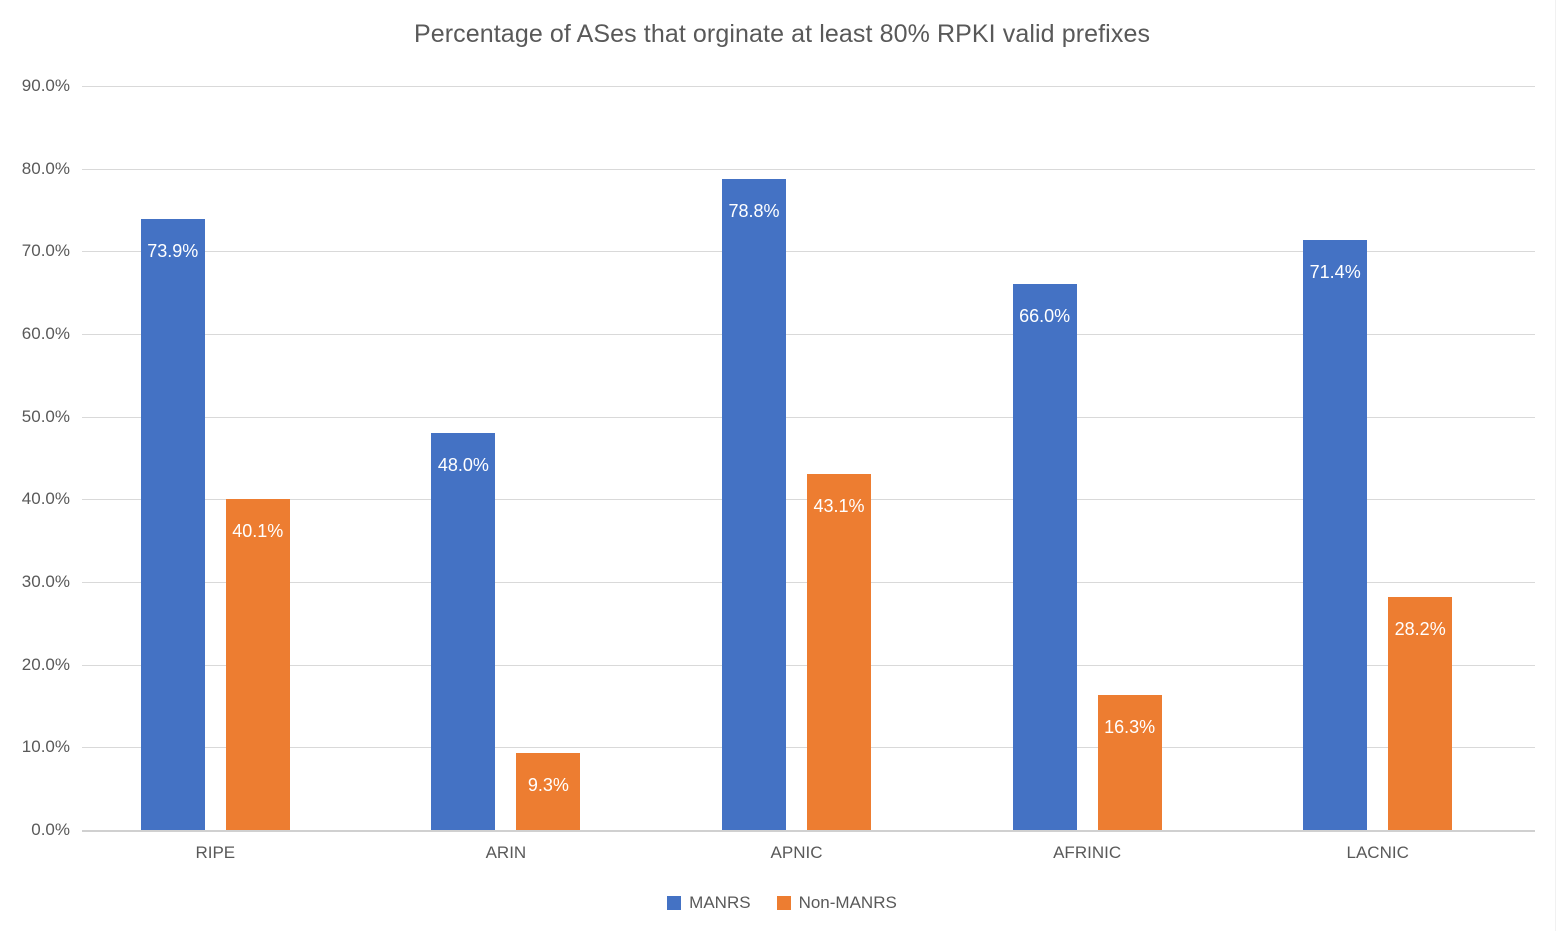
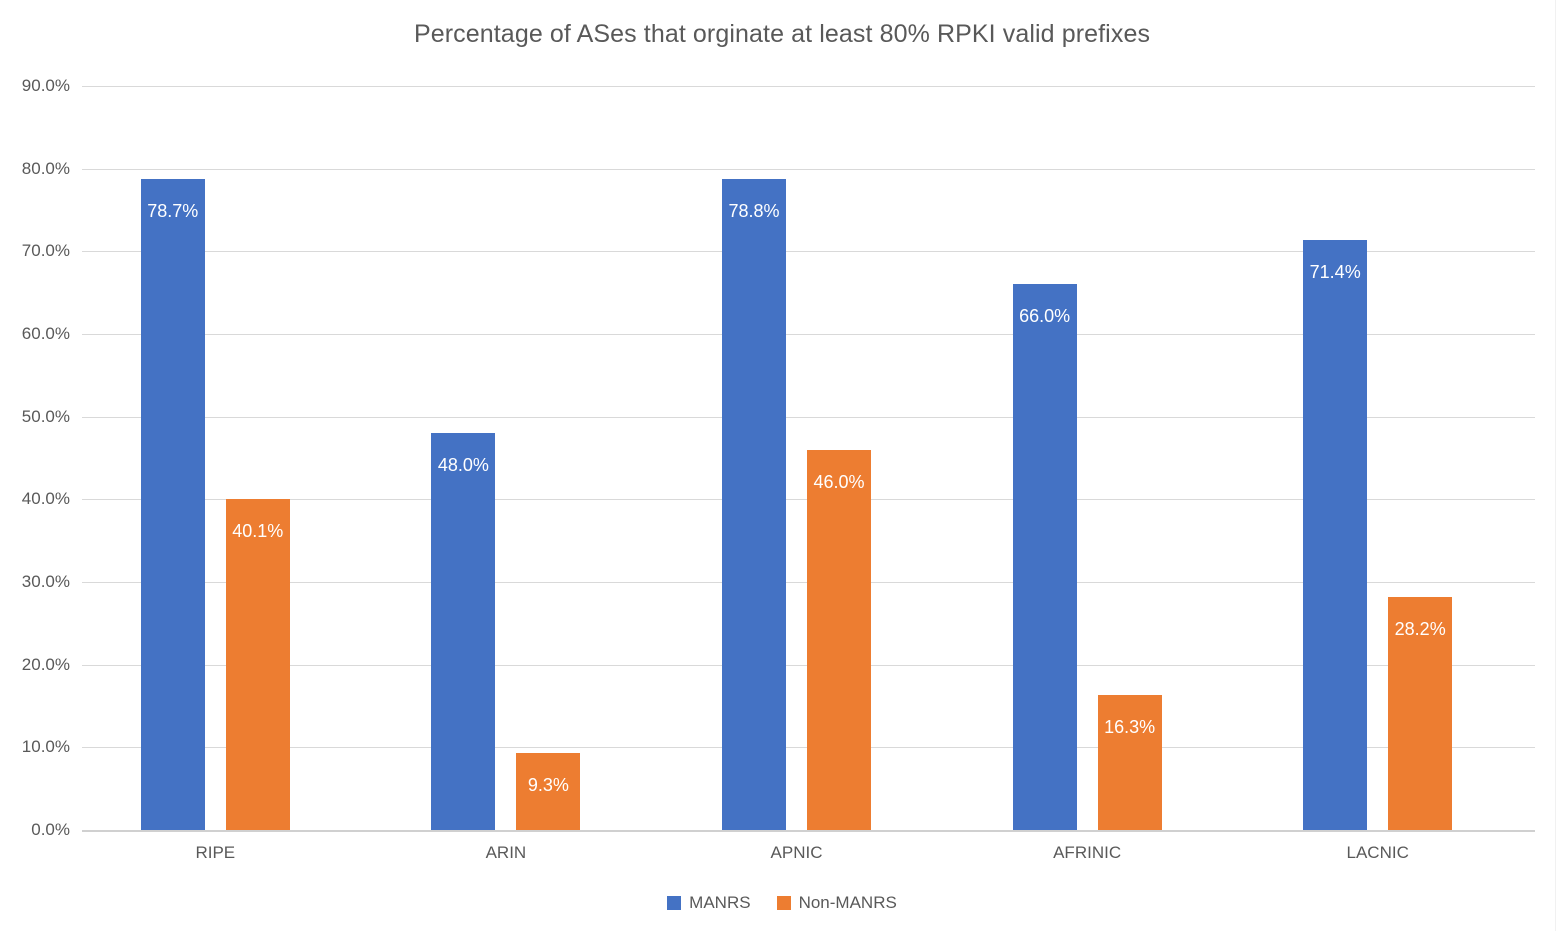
MANRS/RIPE: 73.9% -> 78.7%
Non-MANRS/APNIC: 43.1% -> 46.0%
